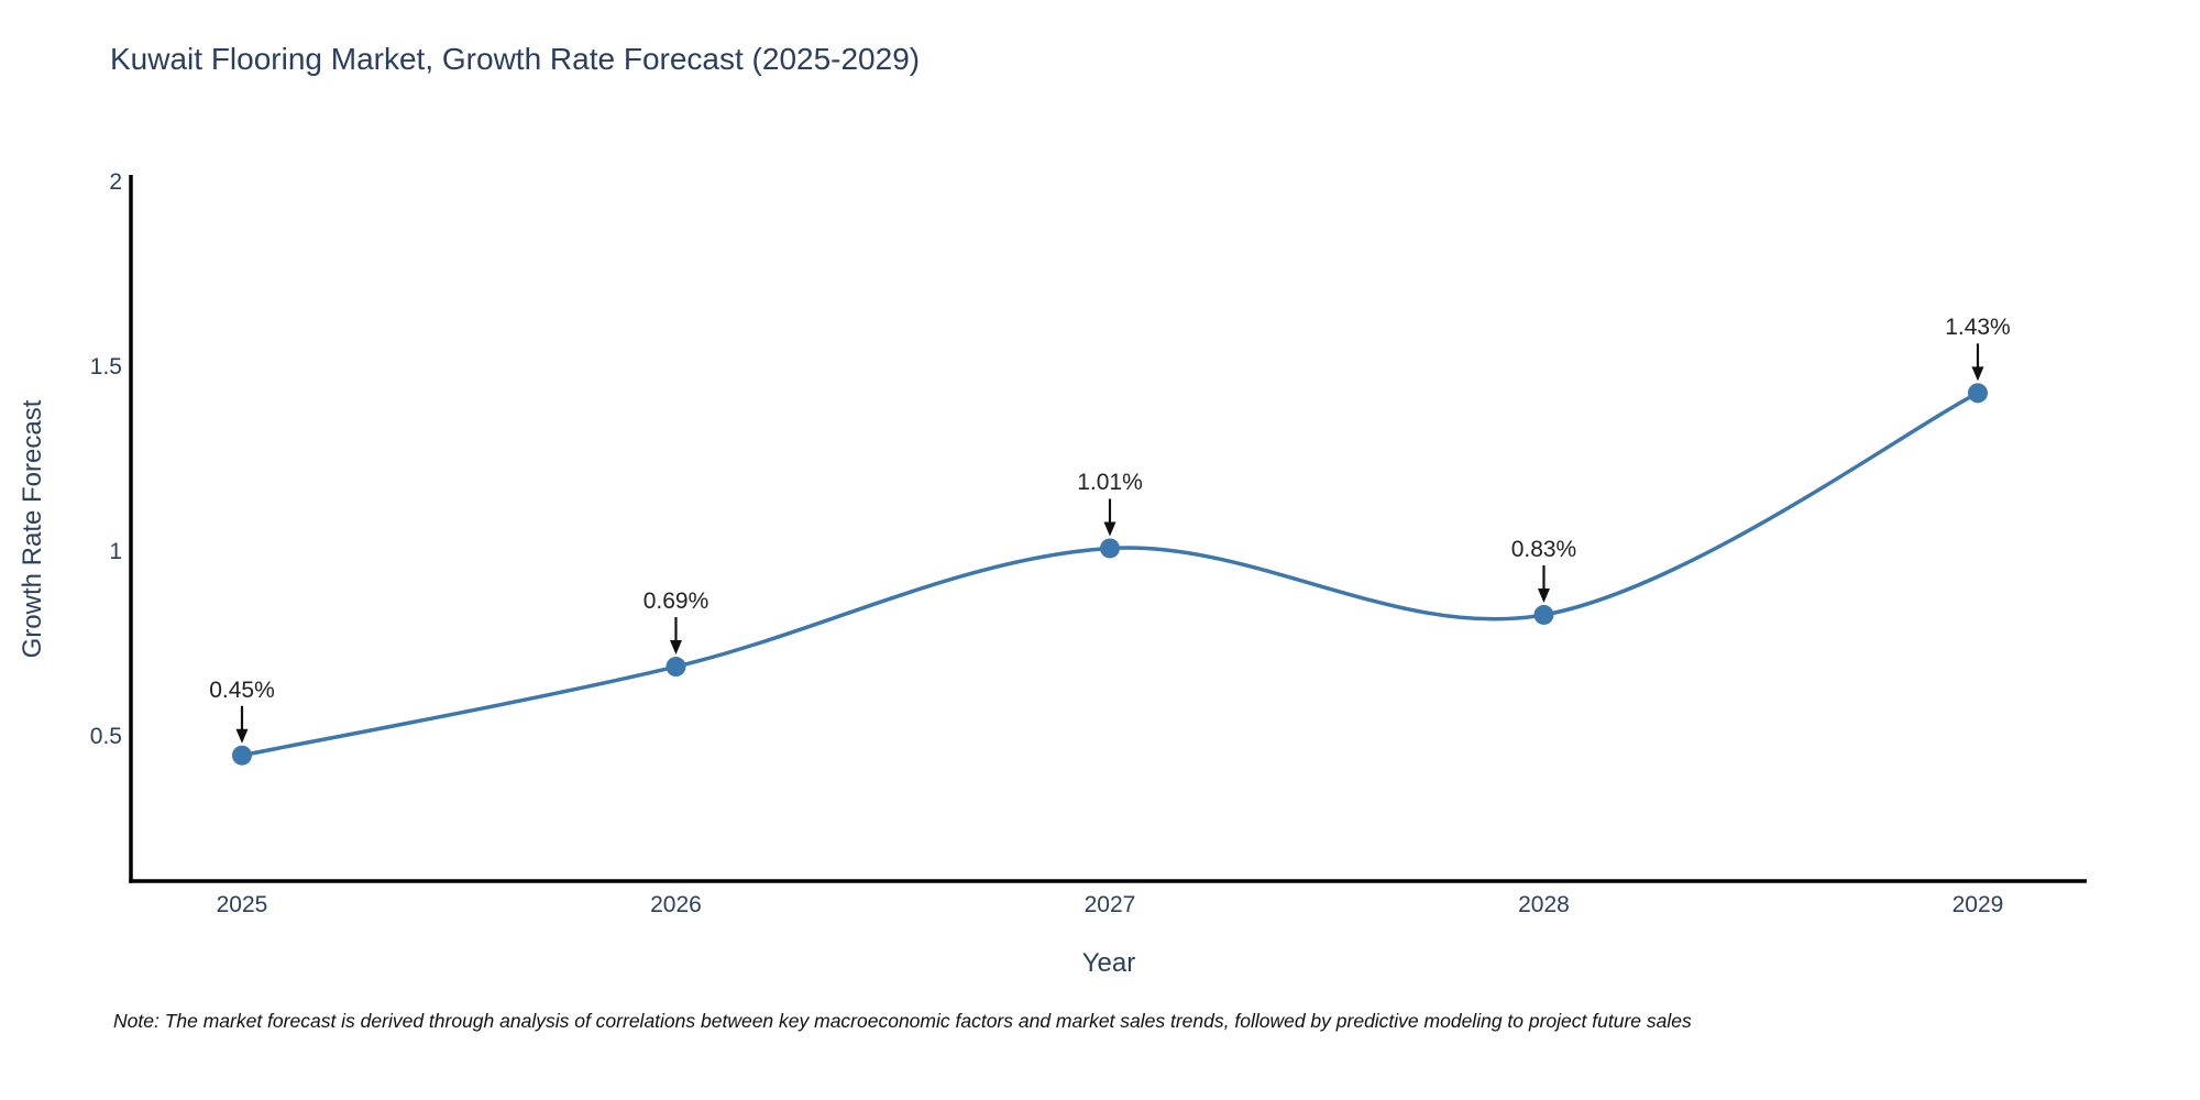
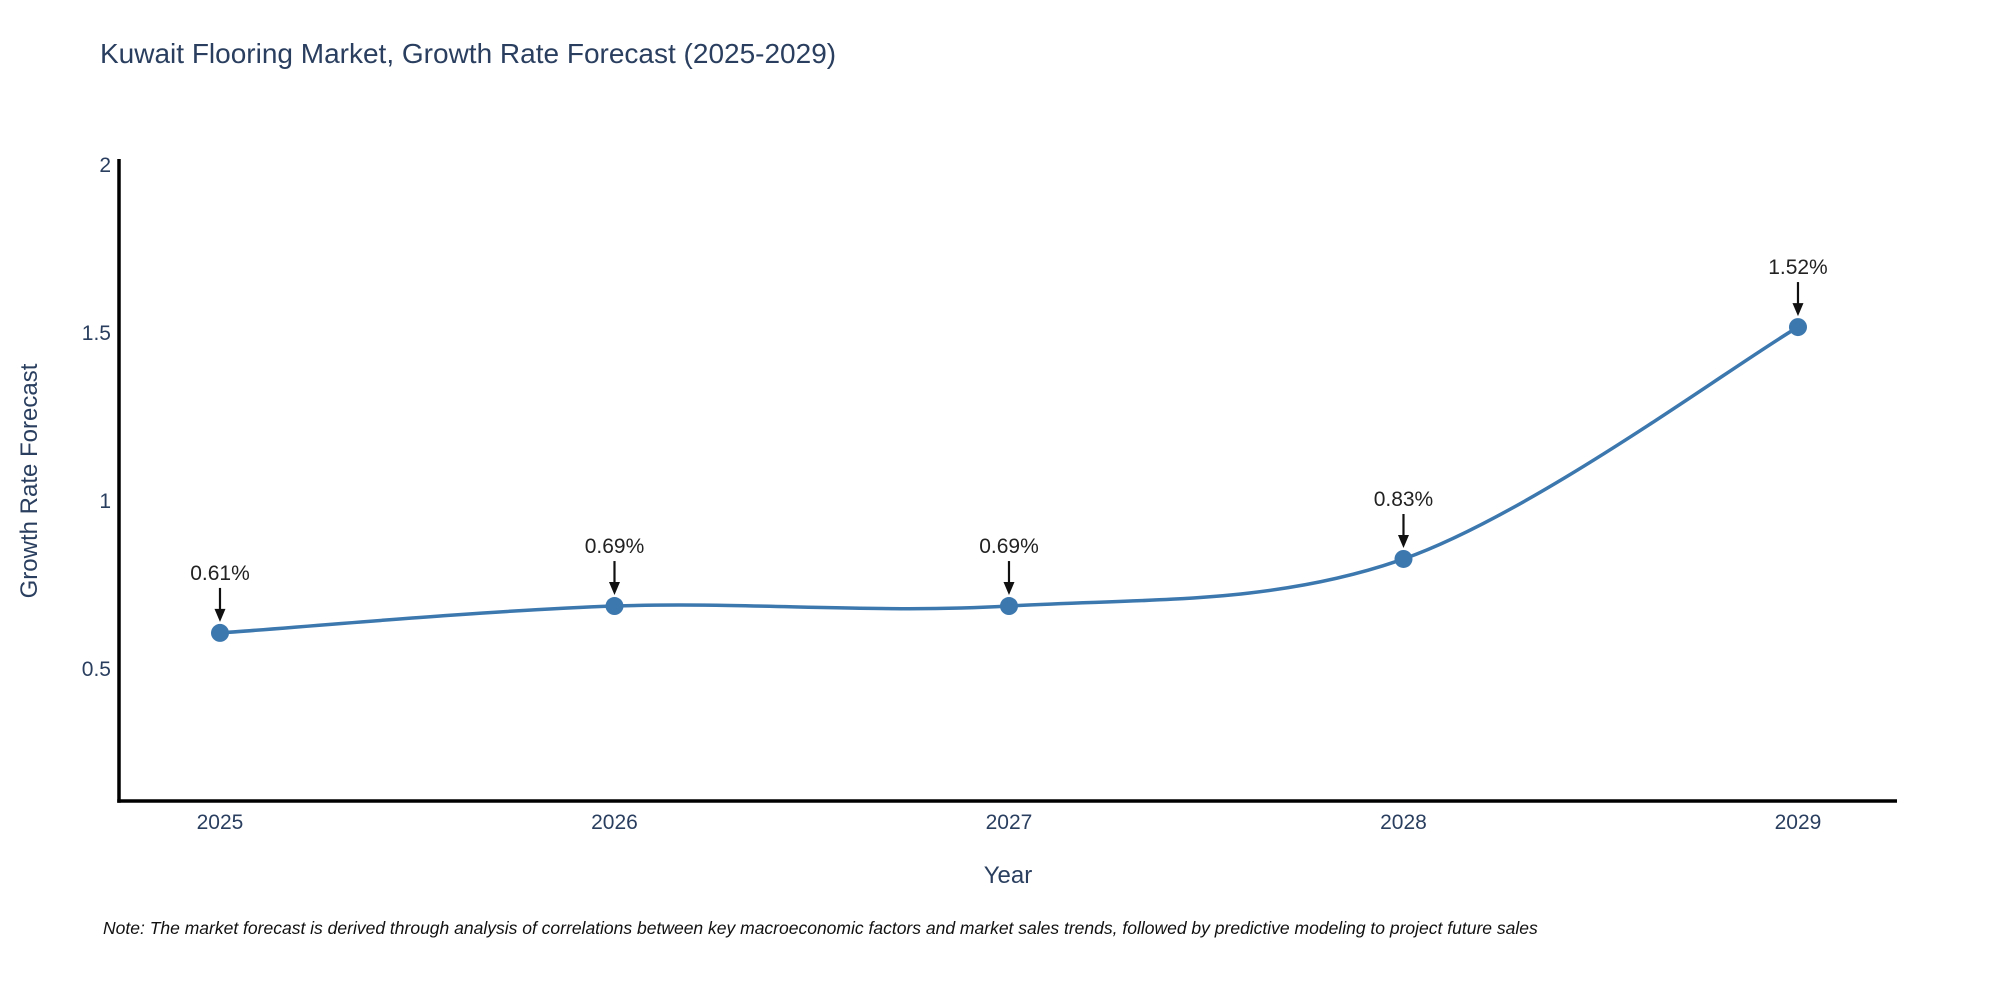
2025: 0.45% -> 0.61%
2027: 1.01% -> 0.69%
2029: 1.43% -> 1.52%
